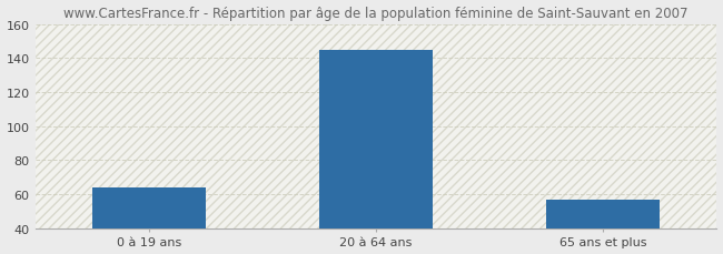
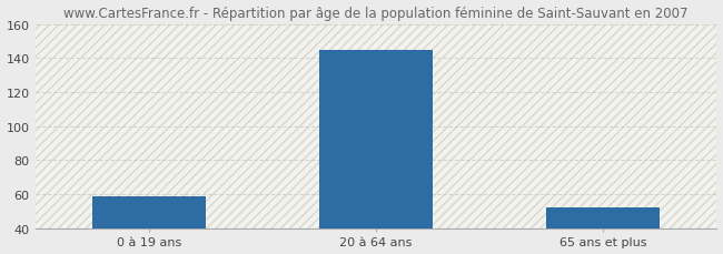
0 à 19 ans: 64 -> 59
65 ans et plus: 57 -> 52
